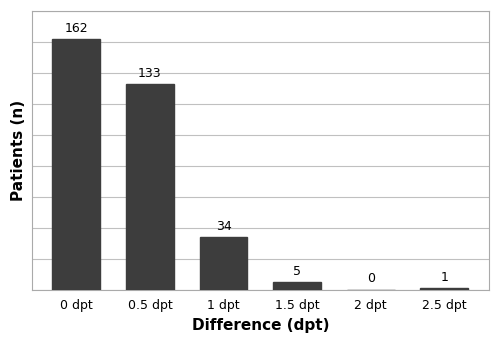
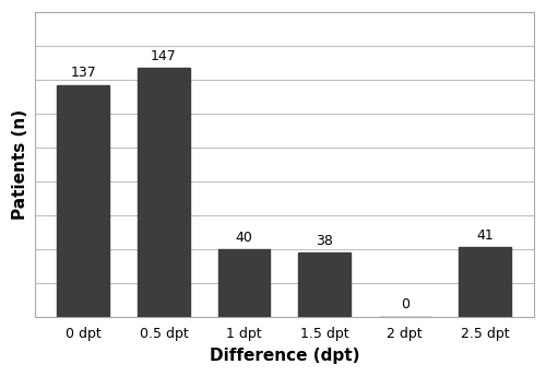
0 dpt: 162 -> 137
0.5 dpt: 133 -> 147
1 dpt: 34 -> 40
1.5 dpt: 5 -> 38
2.5 dpt: 1 -> 41
